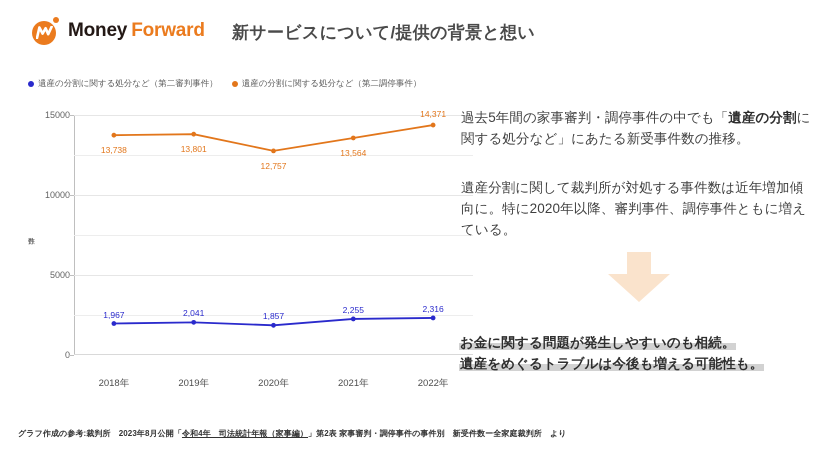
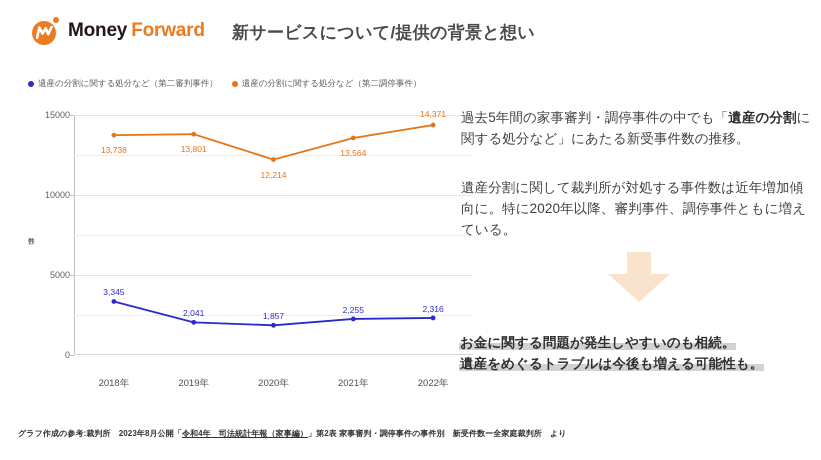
遺産の分割に関する処分など（第二審判事件）/2018年: 1,967 -> 3,345
遺産の分割に関する処分など（第二調停事件）/2020年: 12,757 -> 12,214
